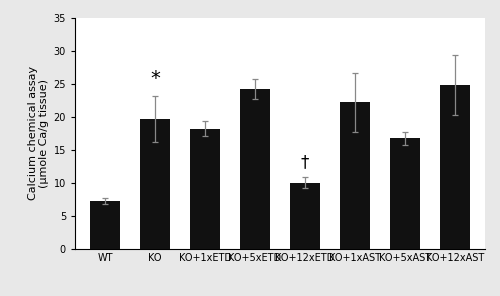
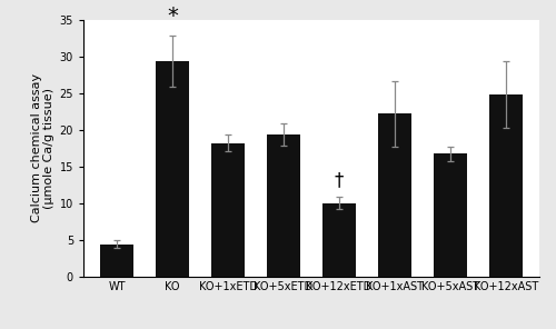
WT: 7.2 -> 4.4
KO: 19.7 -> 29.4
KO+5xETD: 24.2 -> 19.4
